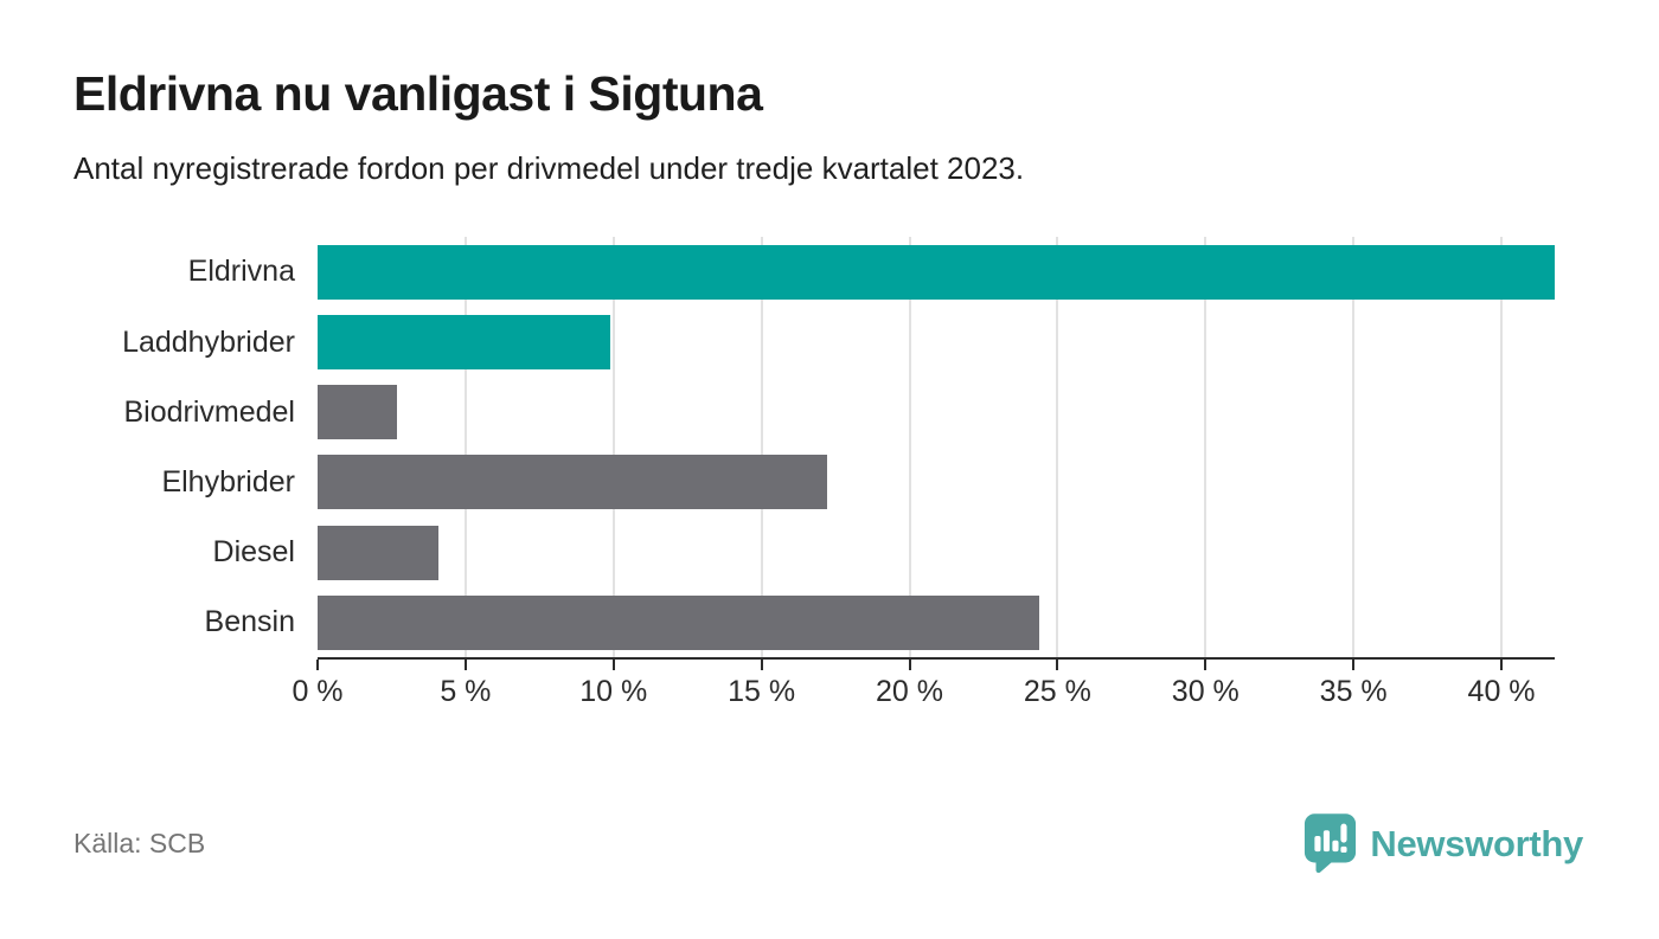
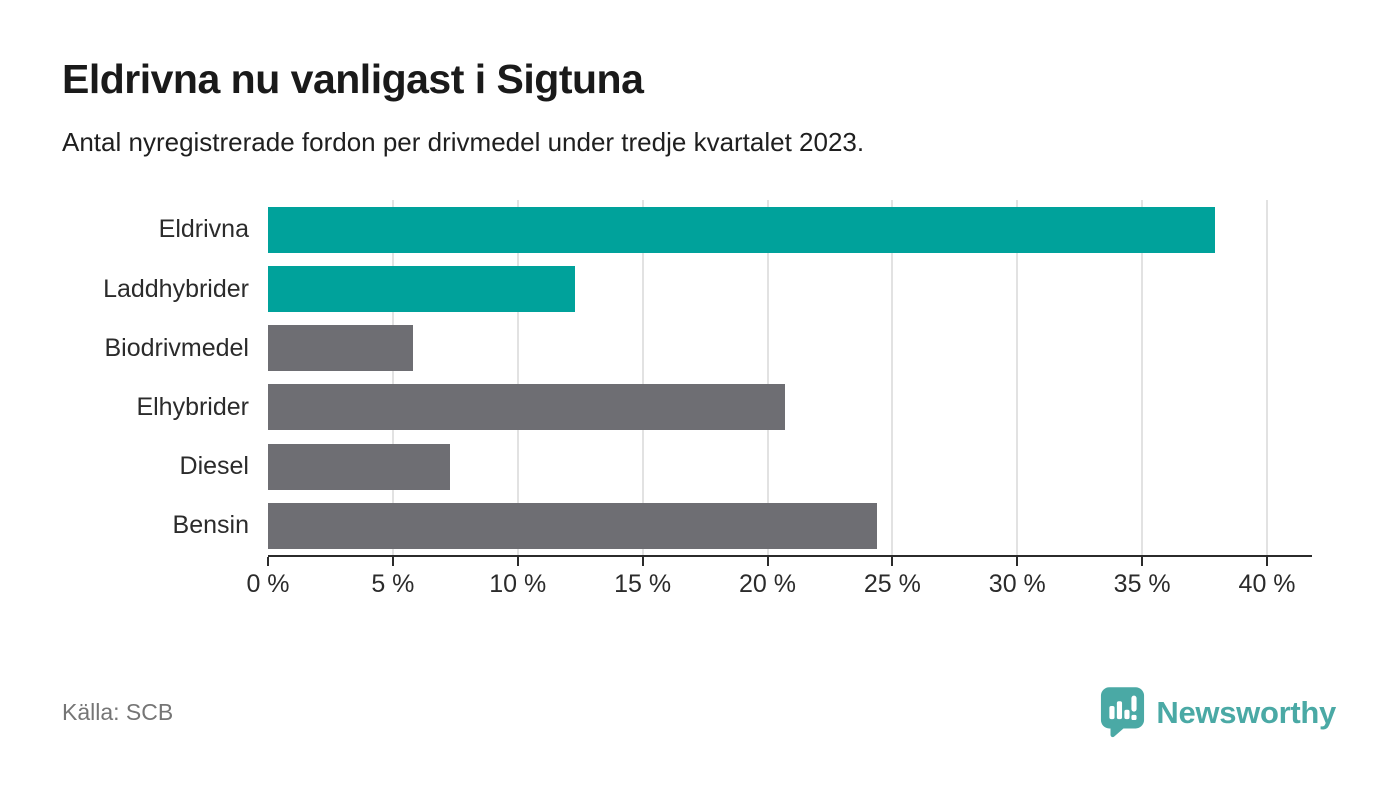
Eldrivna: 41.8% -> 37.9%
Laddhybrider: 9.9% -> 12.3%
Biodrivmedel: 2.7% -> 5.8%
Elhybrider: 17.2% -> 20.7%
Diesel: 4.1% -> 7.3%
